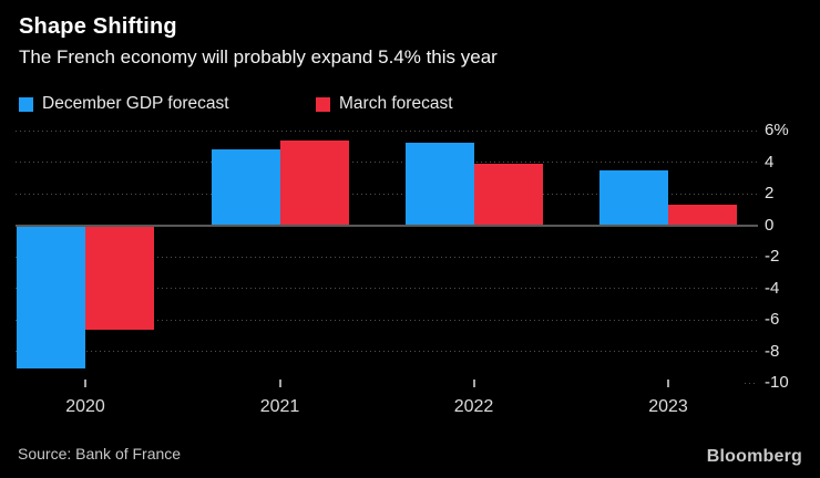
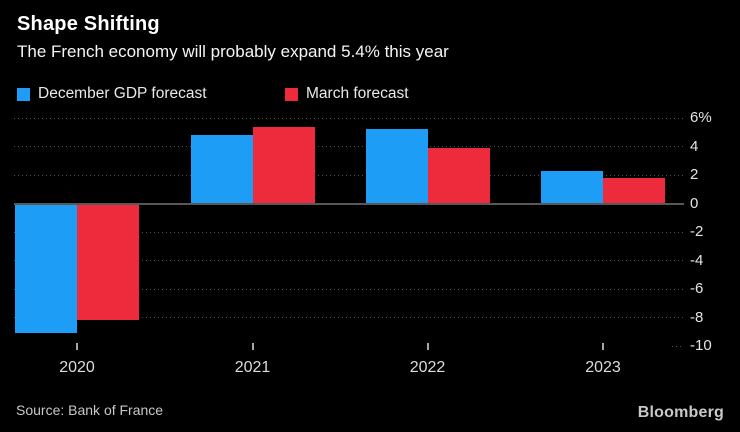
March forecast/2020: -6.6% -> -8.2%
December GDP forecast/2023: 3.5% -> 2.3%
March forecast/2023: 1.3% -> 1.8%
